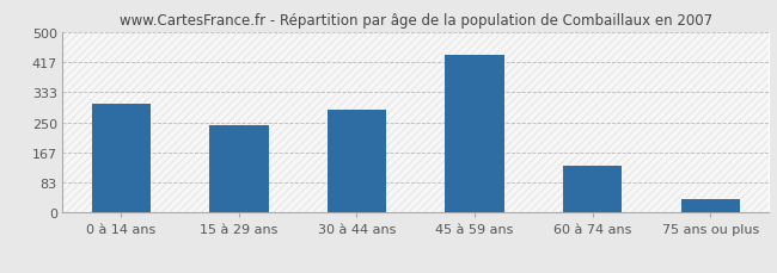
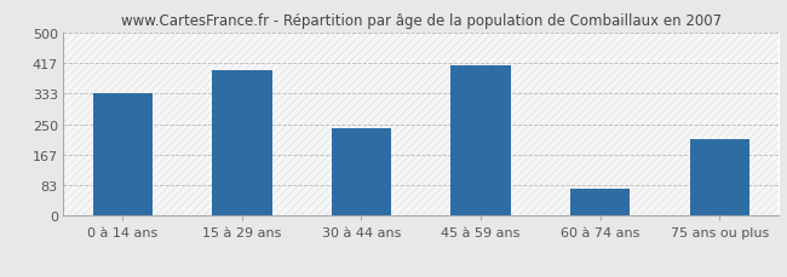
0 à 14 ans: 300 -> 335
15 à 29 ans: 243 -> 395
30 à 44 ans: 285 -> 240
45 à 59 ans: 437 -> 410
60 à 74 ans: 130 -> 75
75 ans ou plus: 38 -> 210
